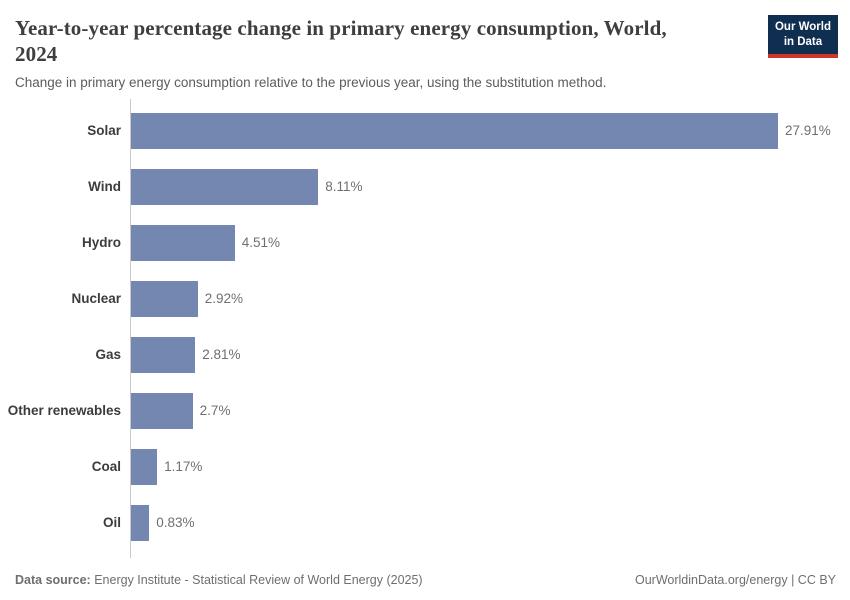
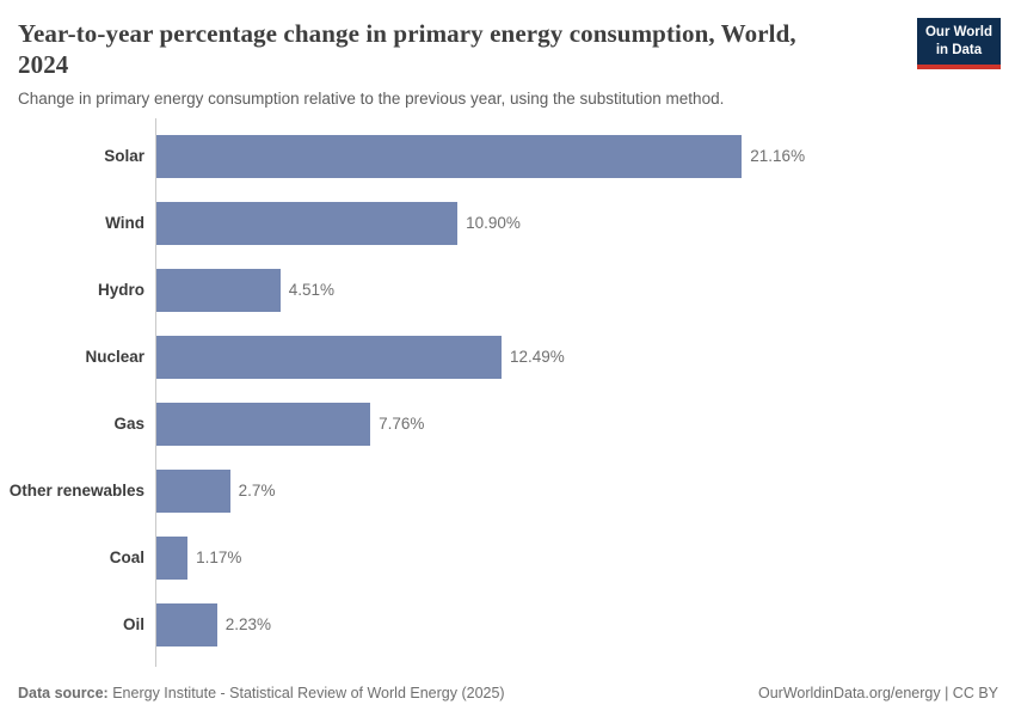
Solar: 27.91% -> 21.16%
Wind: 8.11% -> 10.90%
Nuclear: 2.92% -> 12.49%
Gas: 2.81% -> 7.76%
Oil: 0.83% -> 2.23%
